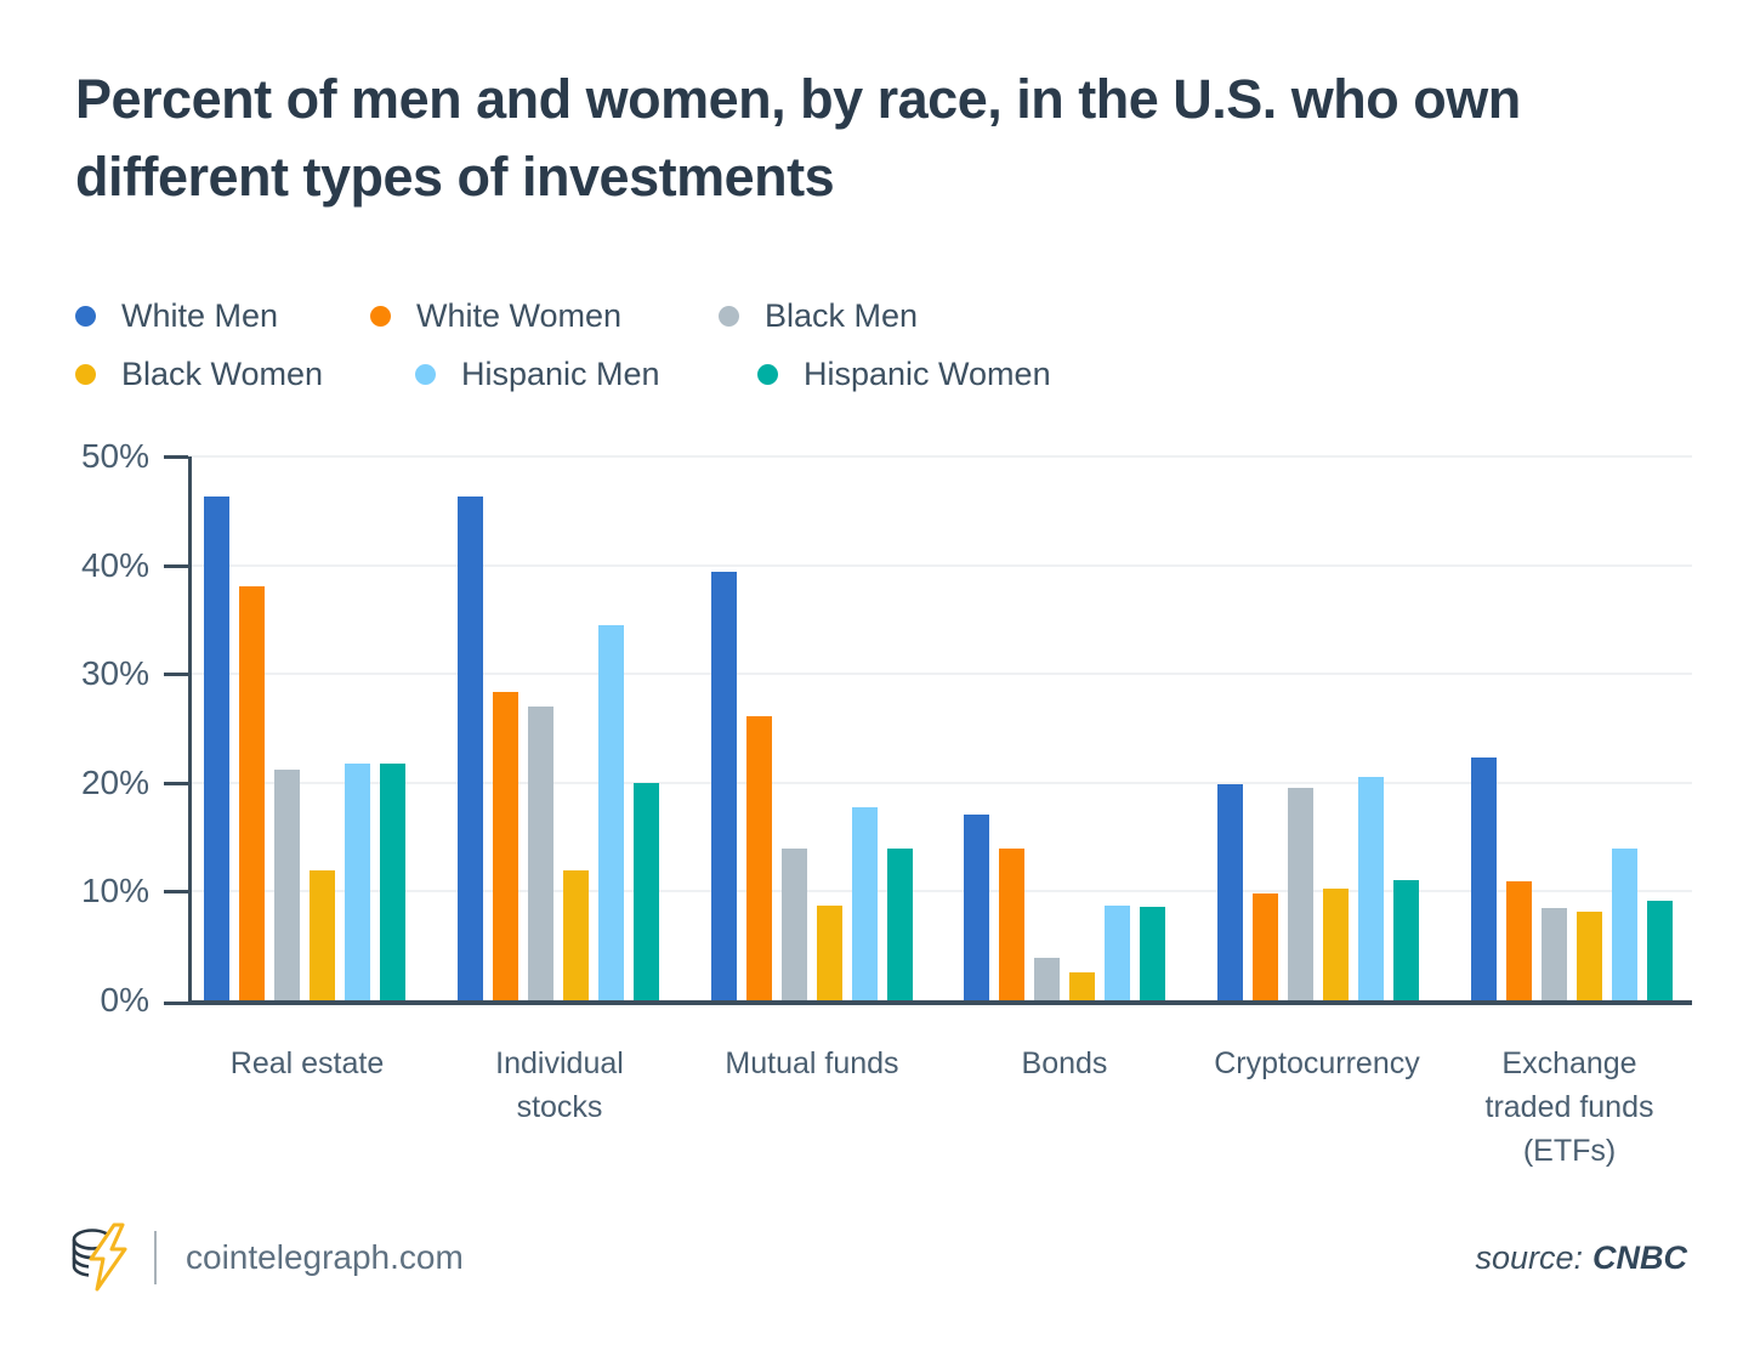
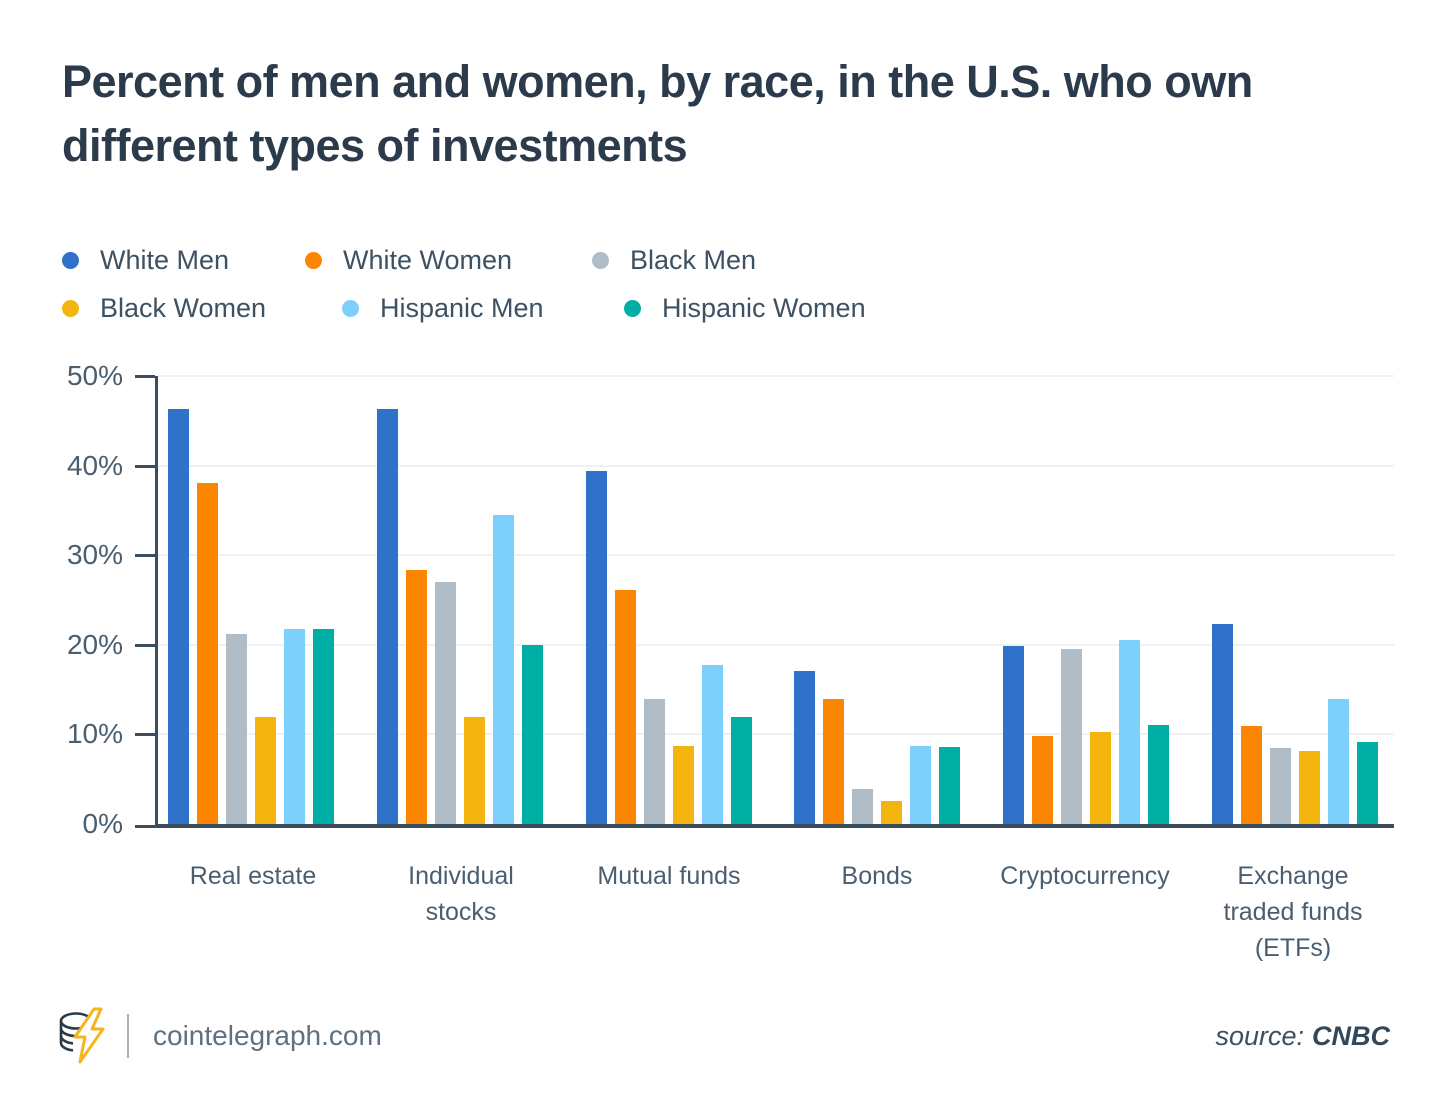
Hispanic Women/Mutual funds: 14% -> 12%
